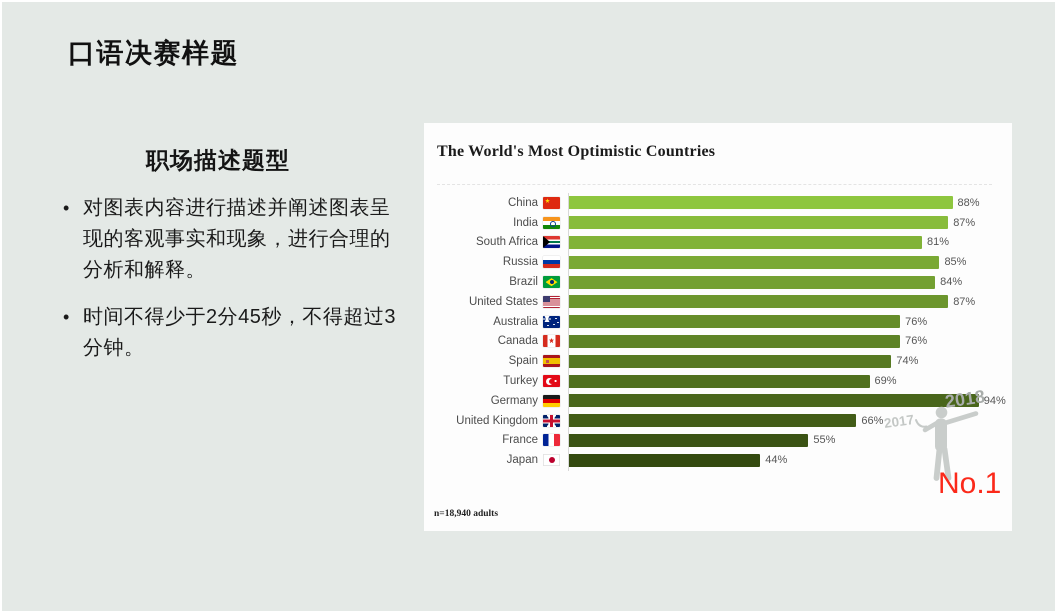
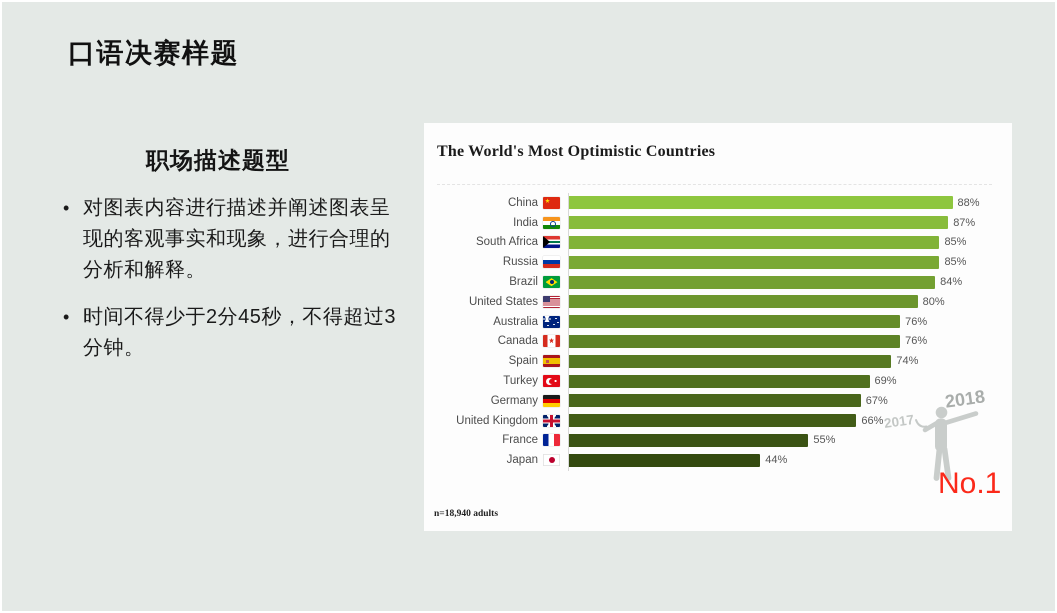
South Africa: 81% -> 85%
United States: 87% -> 80%
Germany: 94% -> 67%
